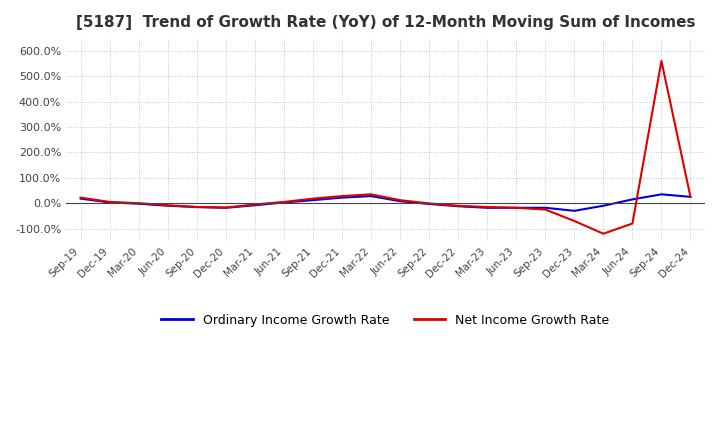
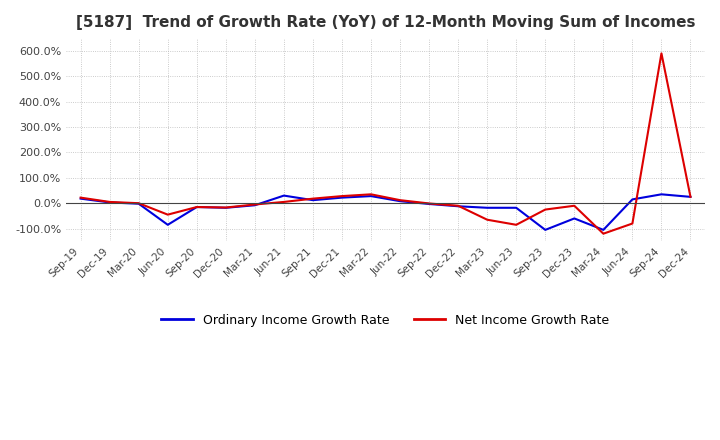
Ordinary Income Growth Rate/Jun-20: -10% -> -85%
Net Income Growth Rate/Jun-20: -8% -> -45%
Ordinary Income Growth Rate/Jun-21: 3% -> 30%
Net Income Growth Rate/Mar-23: -15% -> -65%
Net Income Growth Rate/Jun-23: -18% -> -85%
Ordinary Income Growth Rate/Sep-23: -18% -> -105%
Ordinary Income Growth Rate/Dec-23: -30% -> -60%
Net Income Growth Rate/Dec-23: -70% -> -10%
Ordinary Income Growth Rate/Mar-24: -10% -> -105%
Net Income Growth Rate/Sep-24: 560% -> 590%
